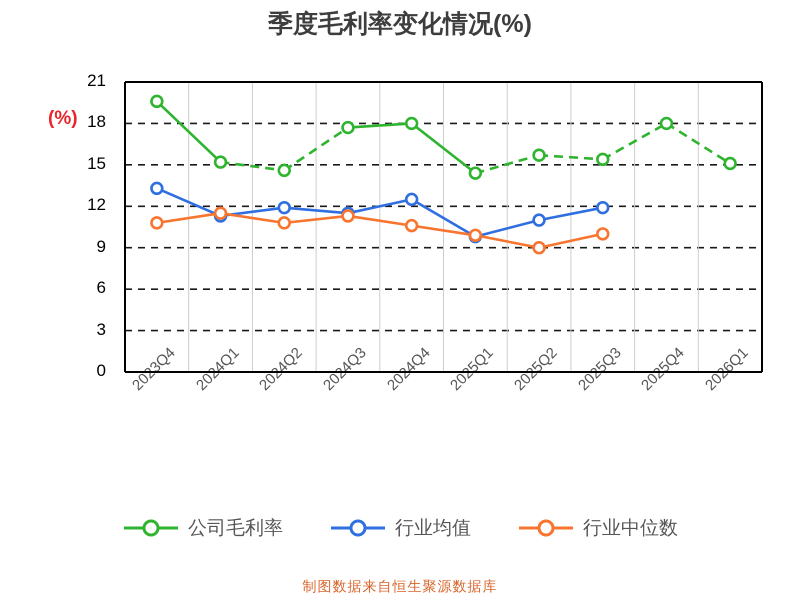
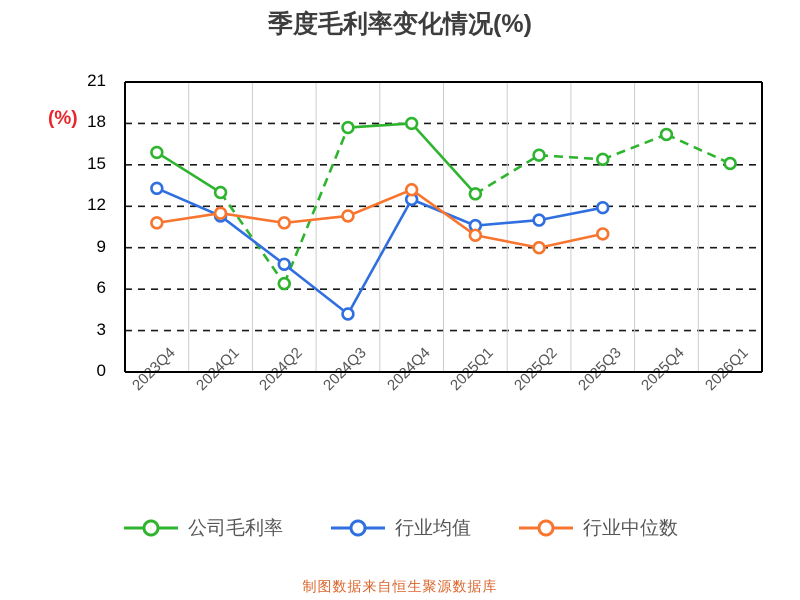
公司毛利率/2023Q4: 19.6 -> 15.9
公司毛利率/2024Q1: 15.2 -> 13.0
公司毛利率/2024Q2: 14.6 -> 6.4
行业均值/2024Q2: 11.9 -> 7.8
行业均值/2024Q3: 11.5 -> 4.2
行业中位数/2024Q4: 10.6 -> 13.2
公司毛利率/2025Q1: 14.4 -> 12.9
行业均值/2025Q1: 9.8 -> 10.6
公司毛利率/2025Q4: 18.0 -> 17.2
